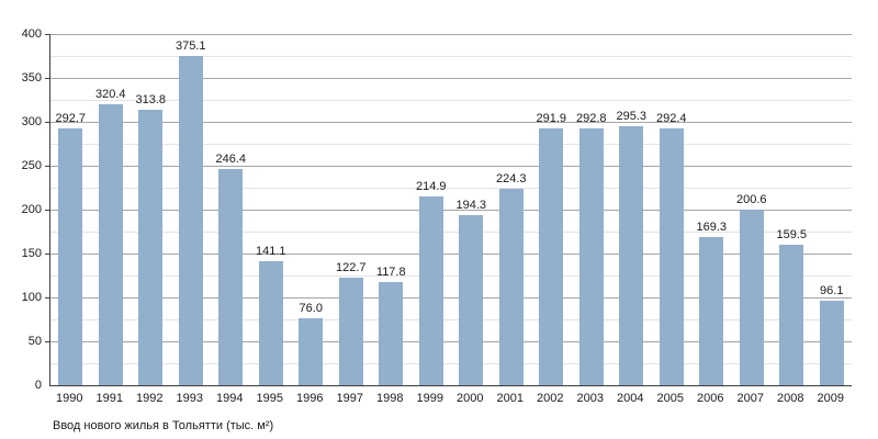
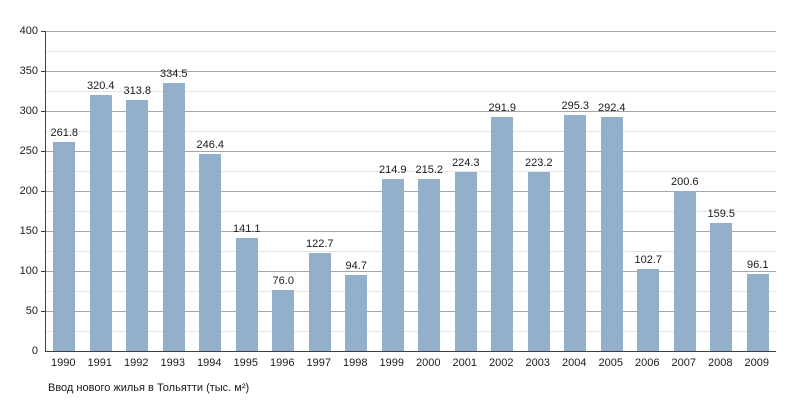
1990: 292.7 -> 261.8
1993: 375.1 -> 334.5
1998: 117.8 -> 94.7
2000: 194.3 -> 215.2
2003: 292.8 -> 223.2
2006: 169.3 -> 102.7
